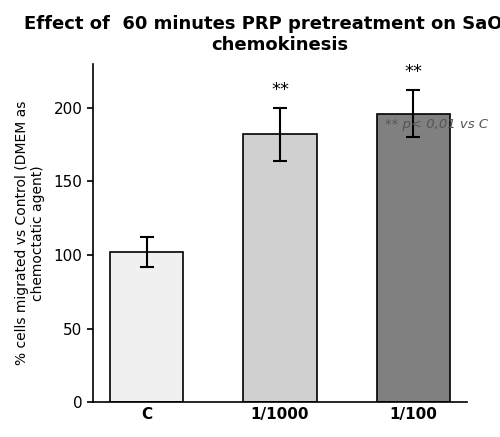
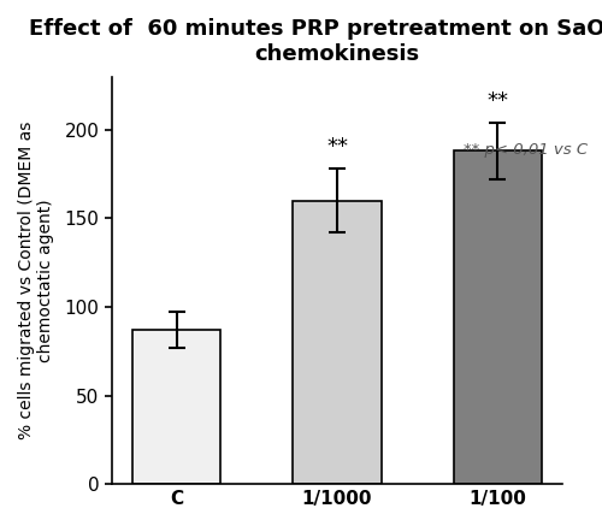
C: 102 -> 87
1/1000: 182 -> 160
1/100: 196 -> 188
